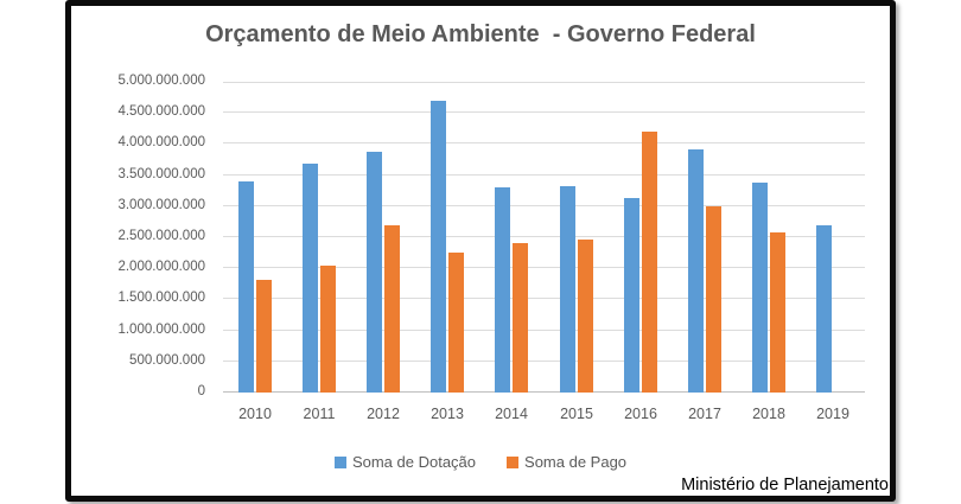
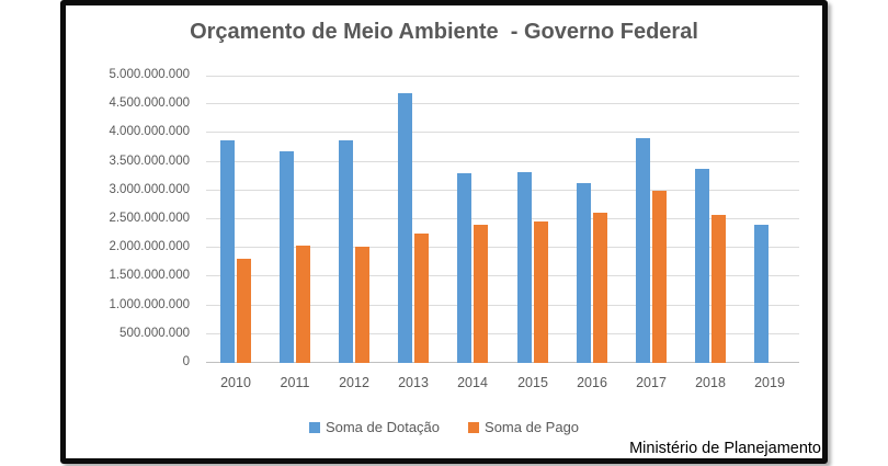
Soma de Dotação/2010: 3400000000 -> 3900000000
Soma de Pago/2012: 2700000000 -> 2000000000
Soma de Pago/2016: 4200000000 -> 2600000000
Soma de Dotação/2019: 2700000000 -> 2400000000
